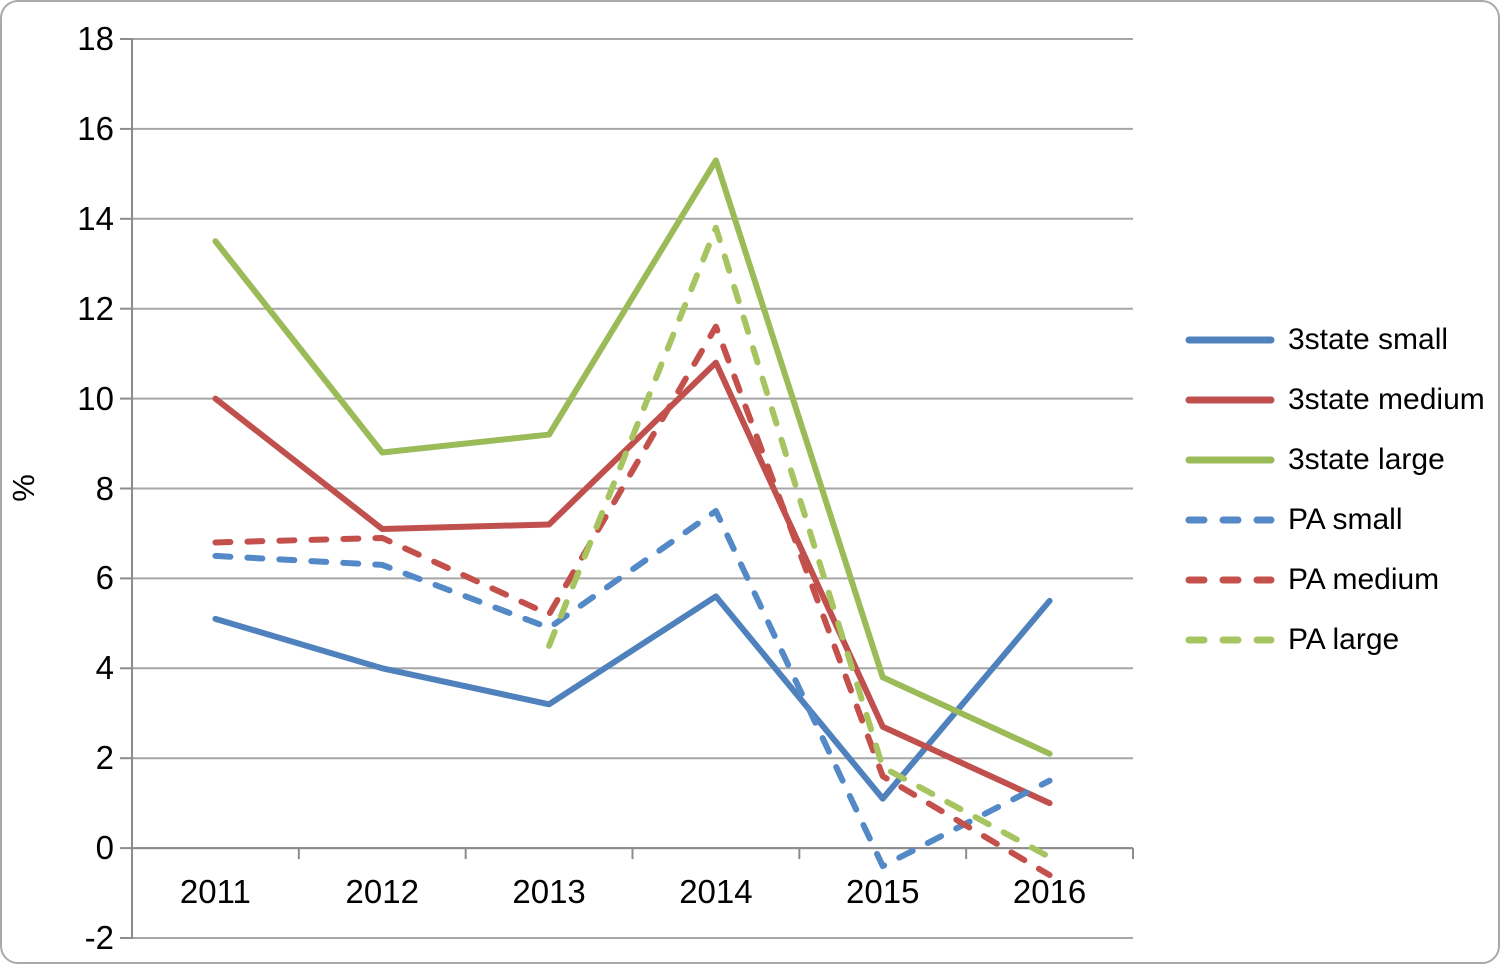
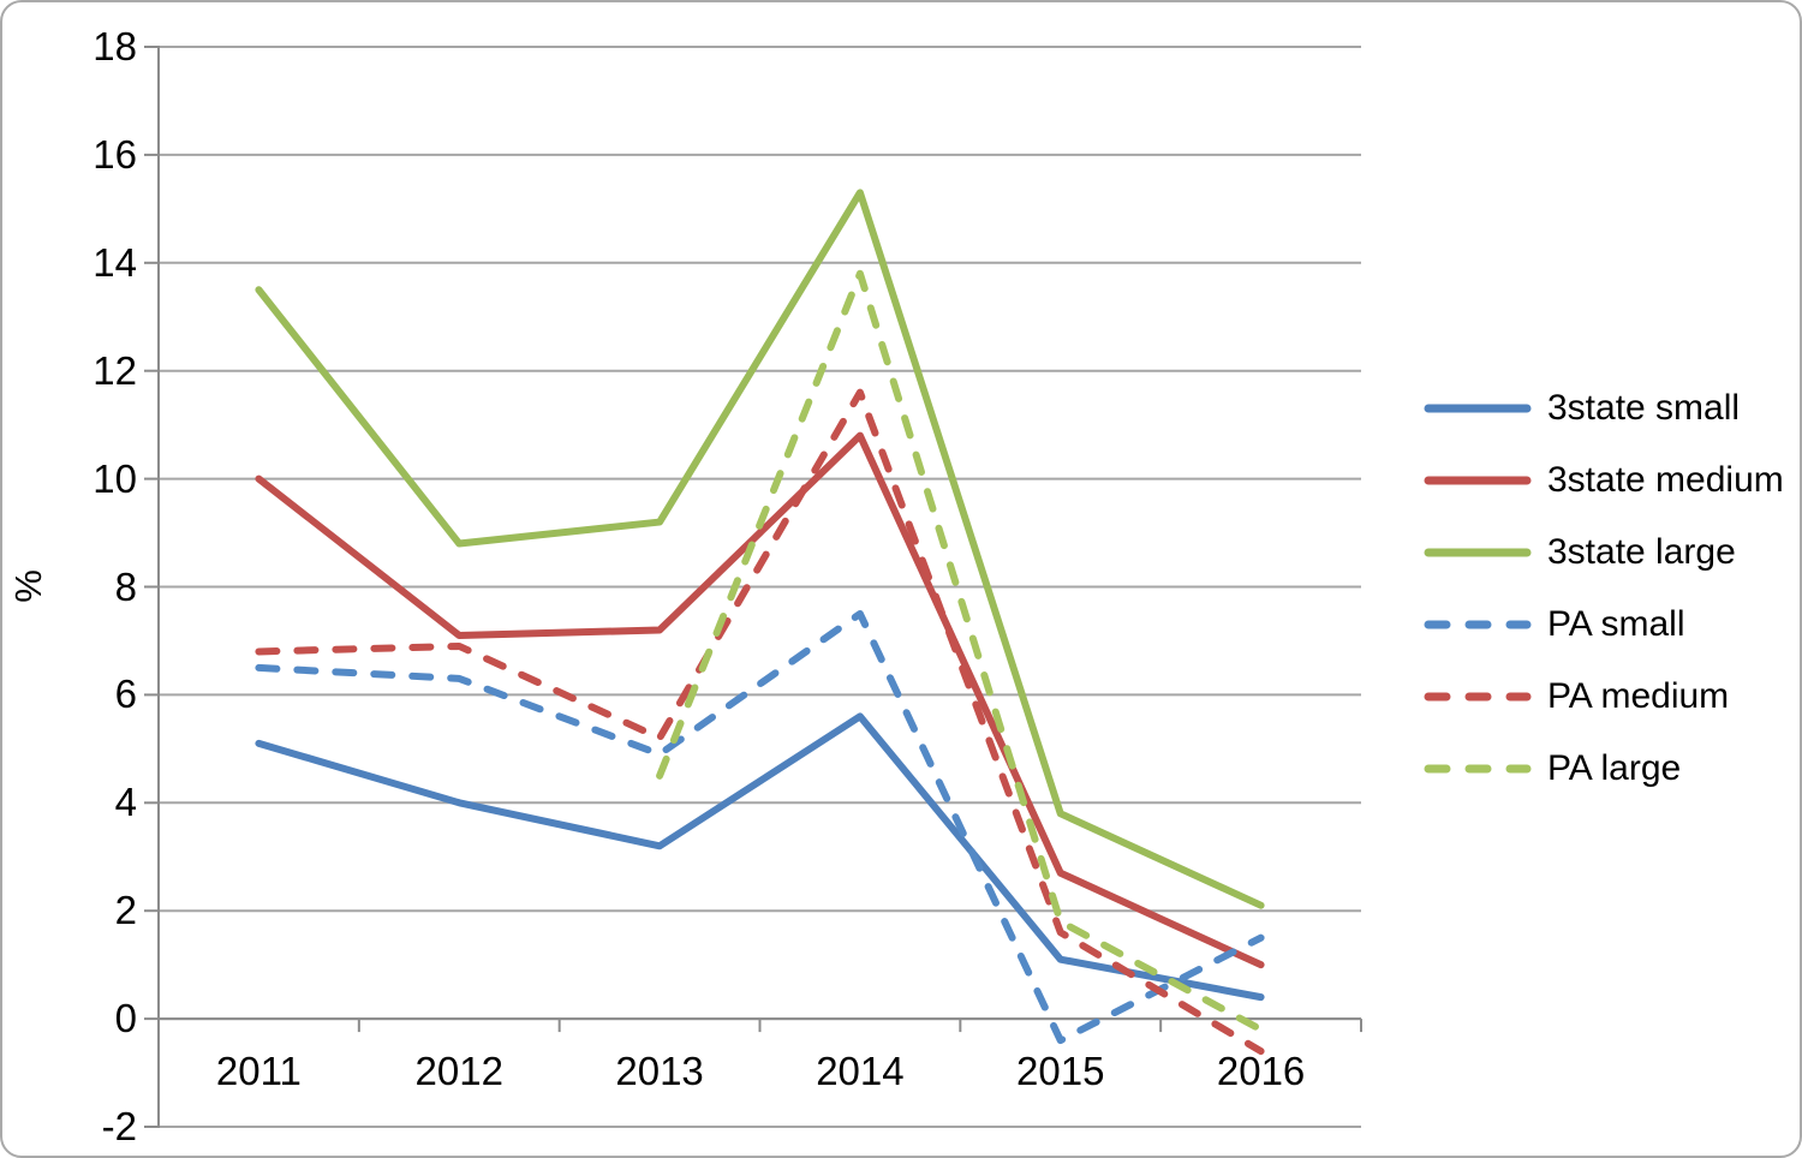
3state small/2016: 5.5 -> 0.4
